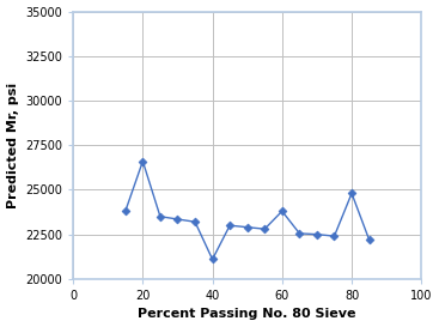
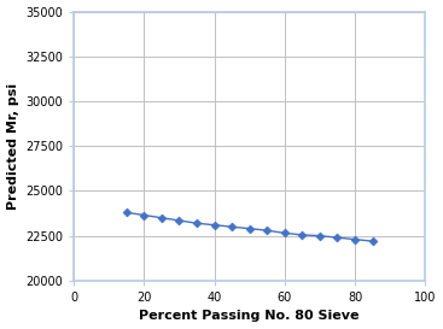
20: 26600 -> 23600
40: 21100 -> 23100
60: 23800 -> 22600
80: 24800 -> 22300
